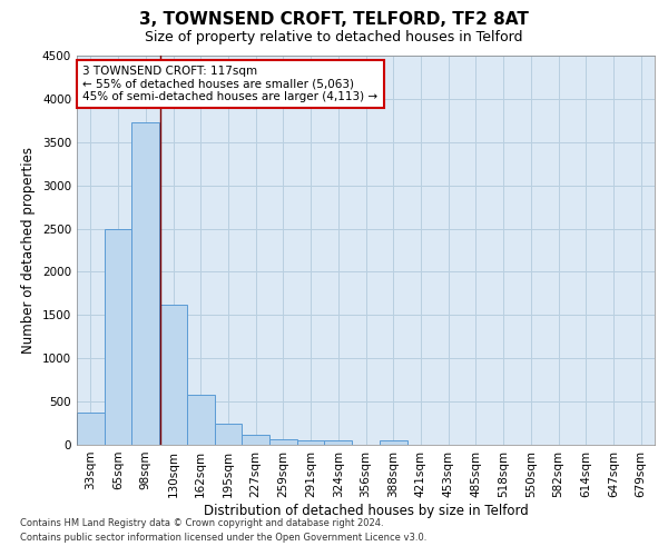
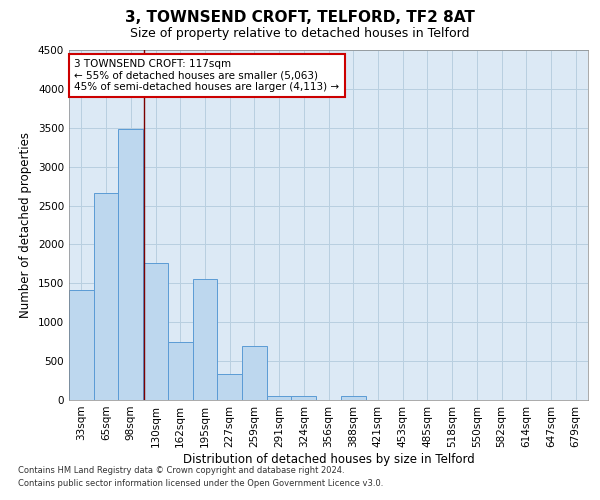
33sqm: 380 -> 1420
65sqm: 2500 -> 2660
98sqm: 3720 -> 3480
130sqm: 1620 -> 1760
162sqm: 580 -> 740
195sqm: 240 -> 1560
227sqm: 120 -> 340
259sqm: 60 -> 700
